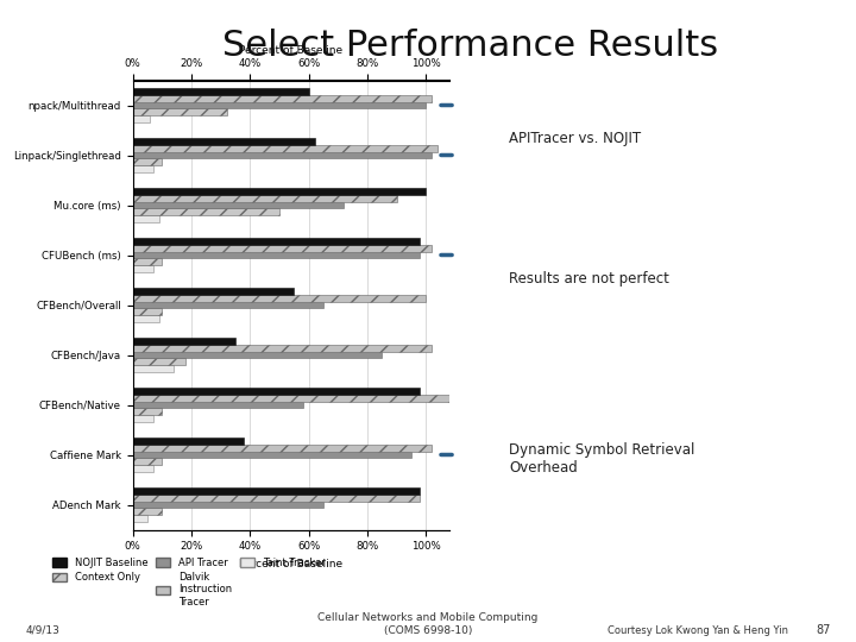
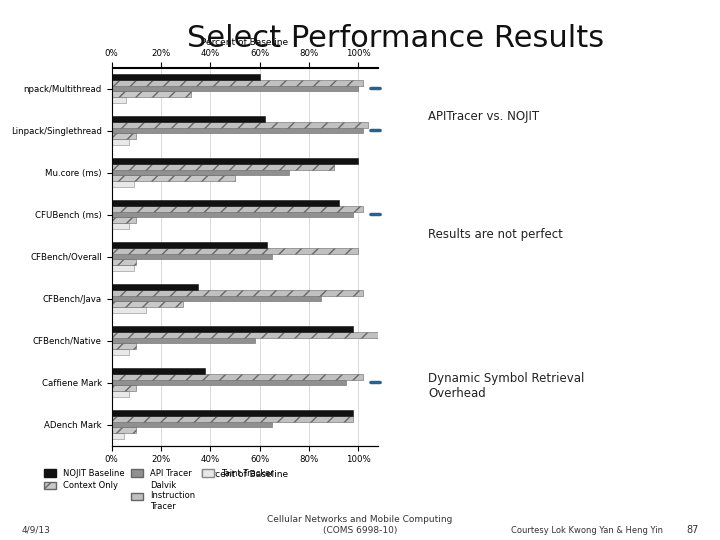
NOJIT Baseline/CFUBench (ms): 98% -> 92%
NOJIT Baseline/CFBench/Overall: 55% -> 63%
Context Only/CFBench/Java: 18% -> 29%
